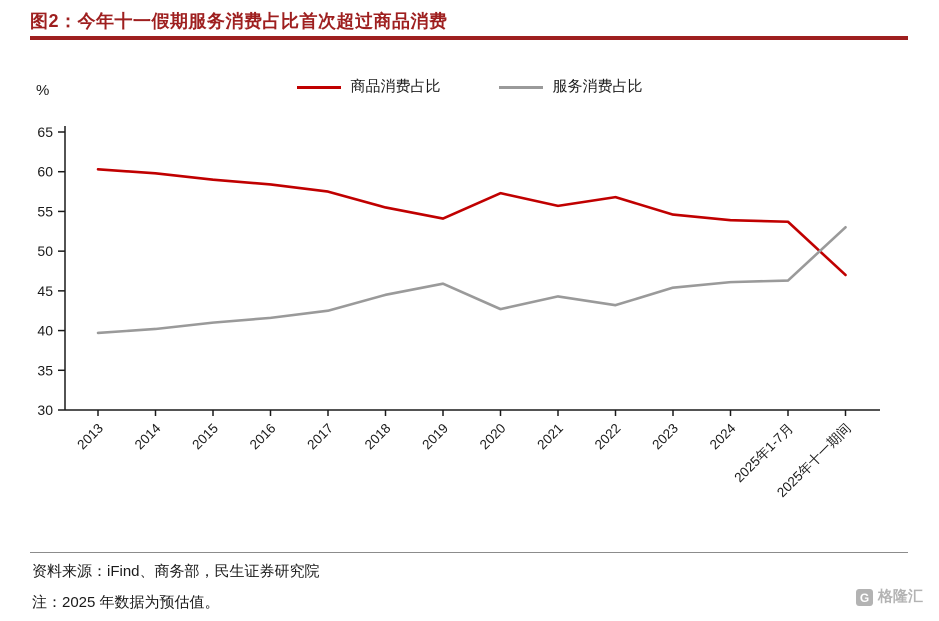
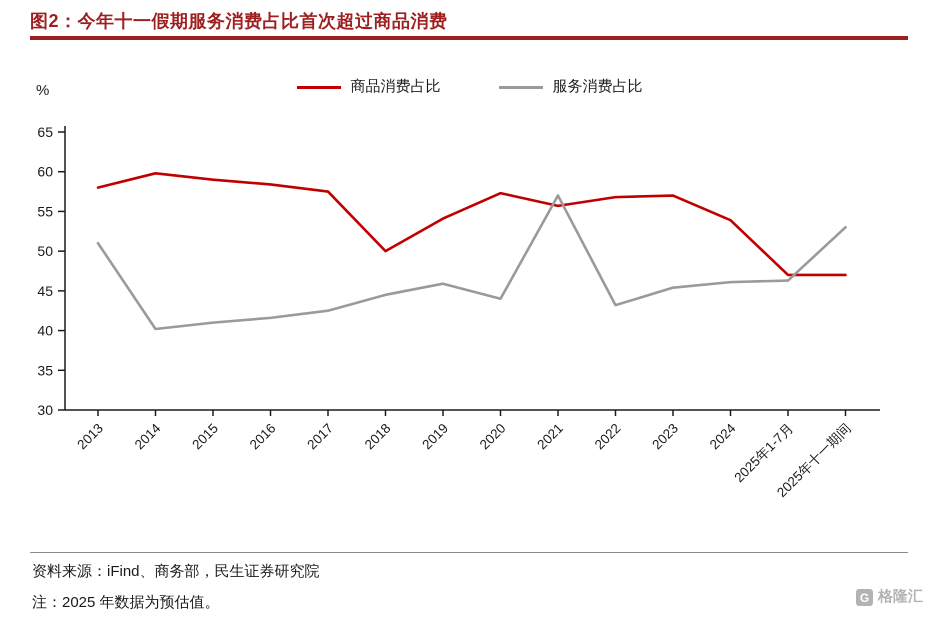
商品消费占比/2013: 60 -> 58
服务消费占比/2013: 40 -> 51
商品消费占比/2018: 56 -> 50
服务消费占比/2020: 43 -> 44
服务消费占比/2021: 44 -> 57
商品消费占比/2023: 55 -> 57
商品消费占比/2025年1-7月: 54 -> 47
